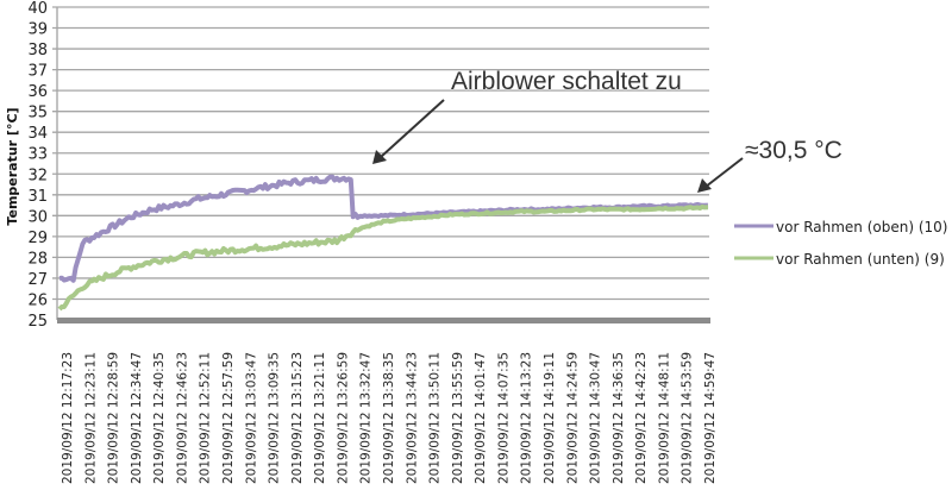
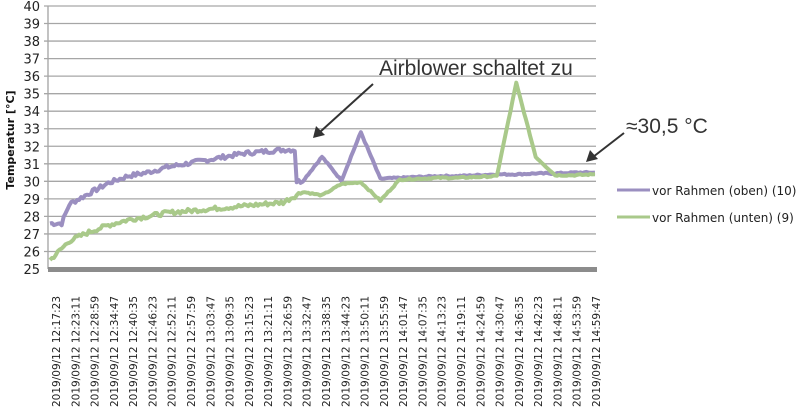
vor Rahmen (oben) (10)/2019/09/12 12:17:23: 27.0 -> 27.6
vor Rahmen (oben) (10)/2019/09/12 13:38:35: 30.0 -> 31.4
vor Rahmen (unten) (9)/2019/09/12 13:38:35: 29.7 -> 29.2
vor Rahmen (oben) (10)/2019/09/12 13:50:11: 30.1 -> 32.8
vor Rahmen (unten) (9)/2019/09/12 13:55:59: 30.1 -> 28.9
vor Rahmen (unten) (9)/2019/09/12 14:36:35: 30.3 -> 35.6
vor Rahmen (unten) (9)/2019/09/12 14:42:23: 30.3 -> 31.4
